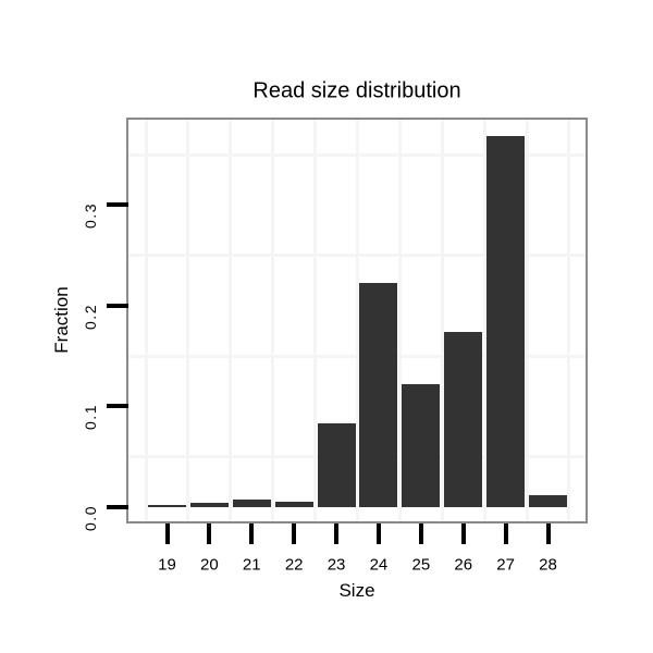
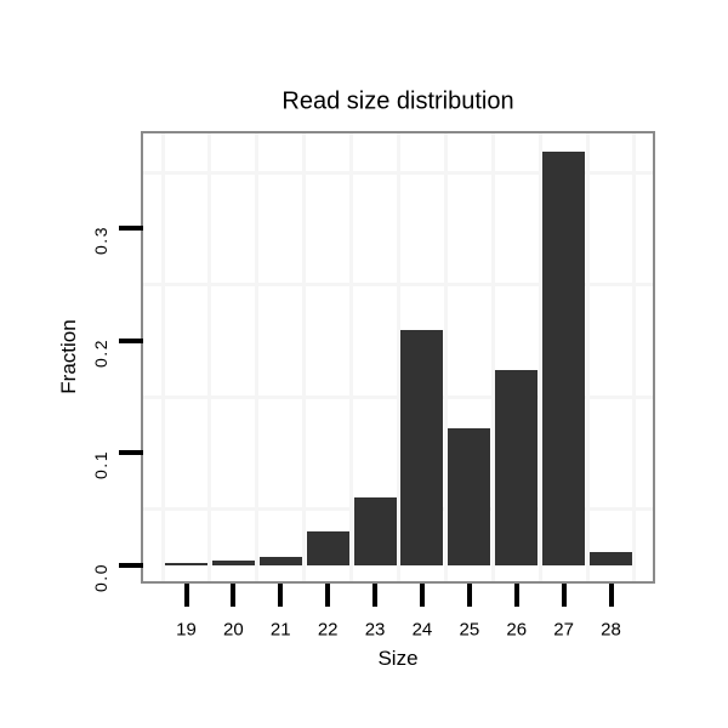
22: 0.01 -> 0.03
23: 0.08 -> 0.06
24: 0.22 -> 0.21
